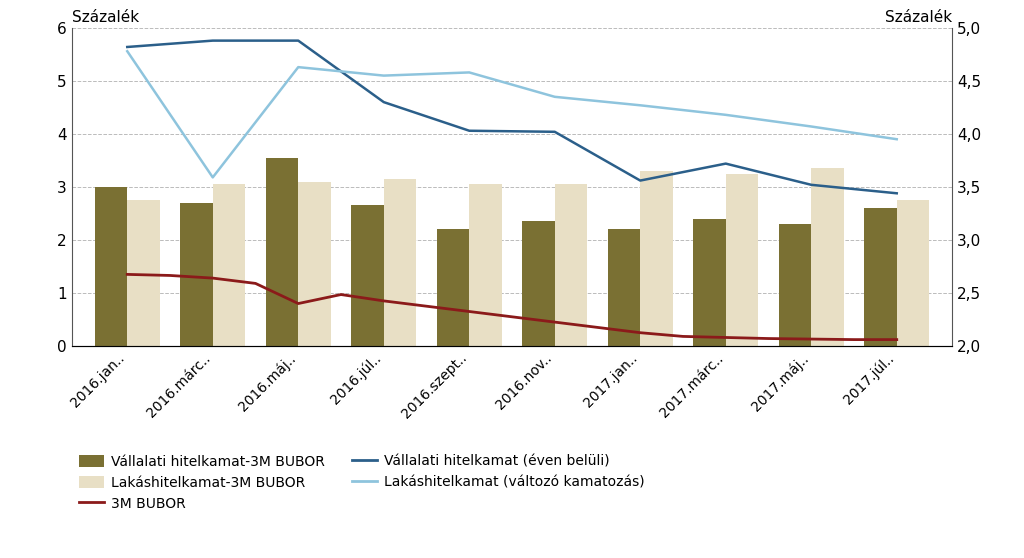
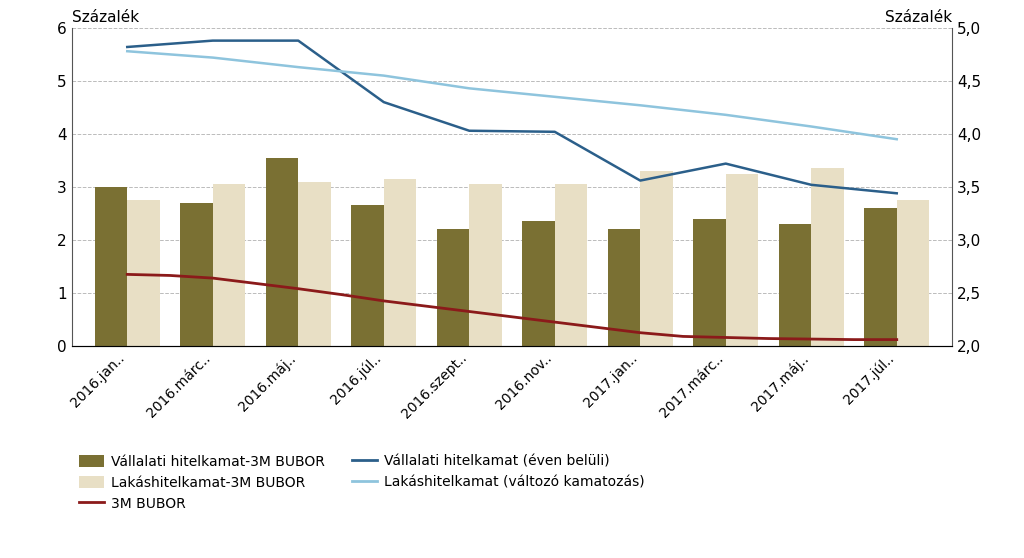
Lakáshitelkamat (változó kamatozás)/2016.márc..: 3,59 -> 4,72
3M BUBOR/2016.máj..: 0.80 -> 1.08
Lakáshitelkamat (változó kamatozás)/2016.szept..: 4,58 -> 4,43
